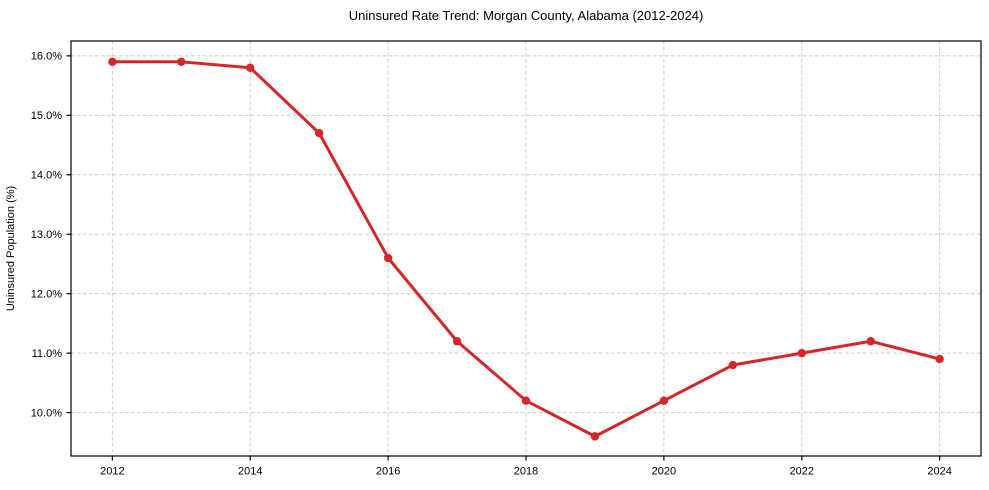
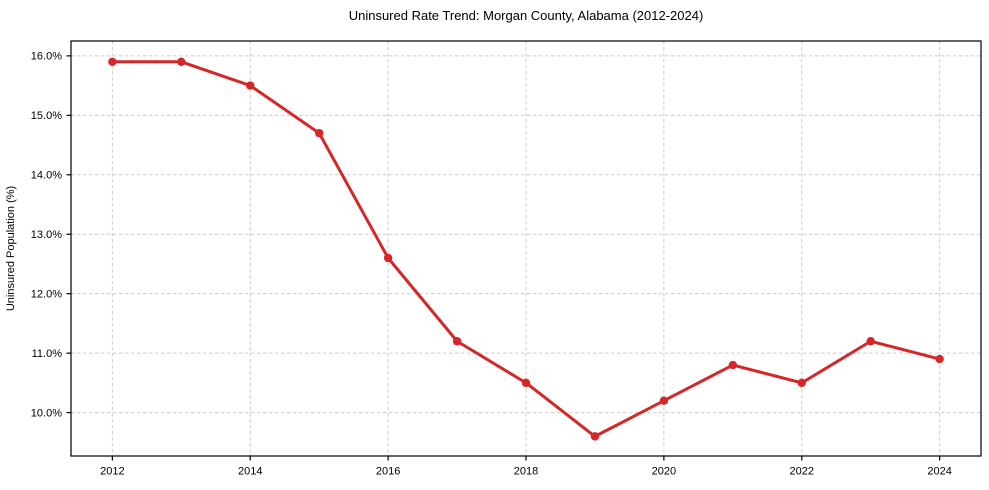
2014: 15.8% -> 15.5%
2018: 10.2% -> 10.5%
2022: 11.0% -> 10.5%
